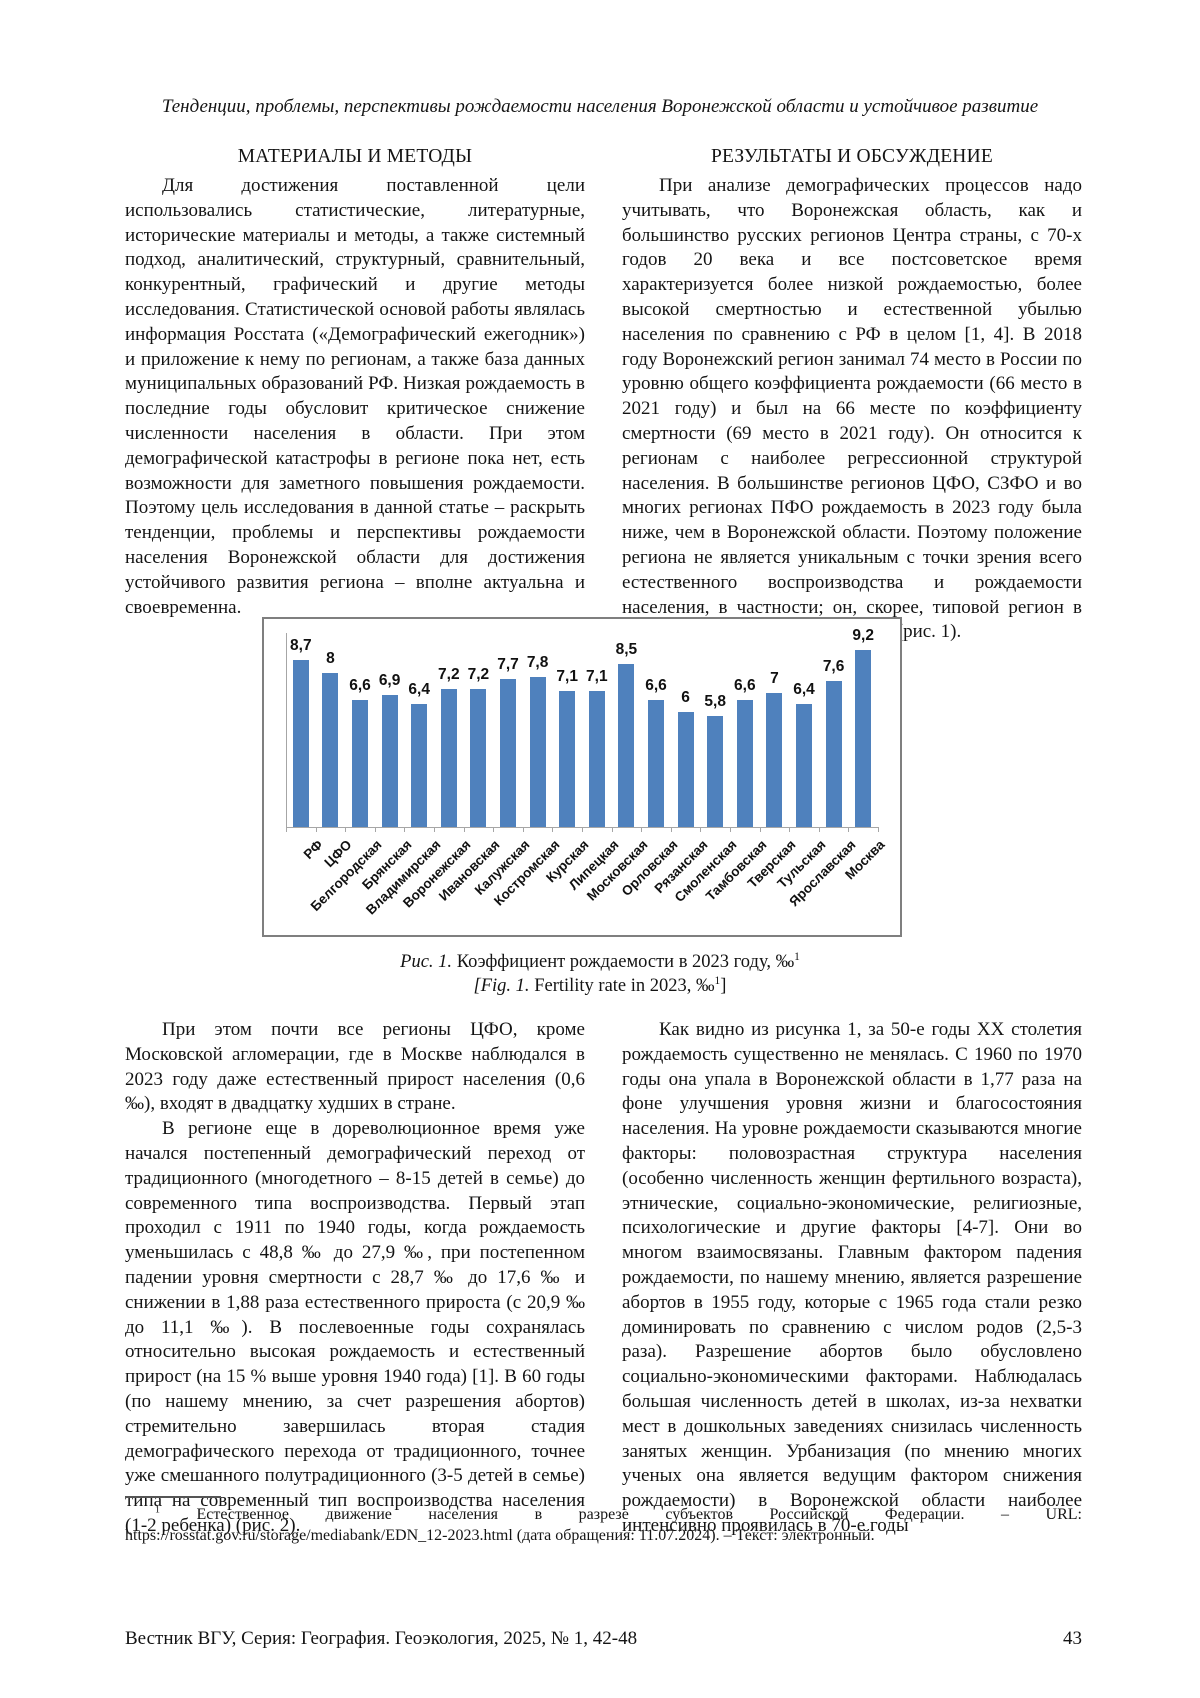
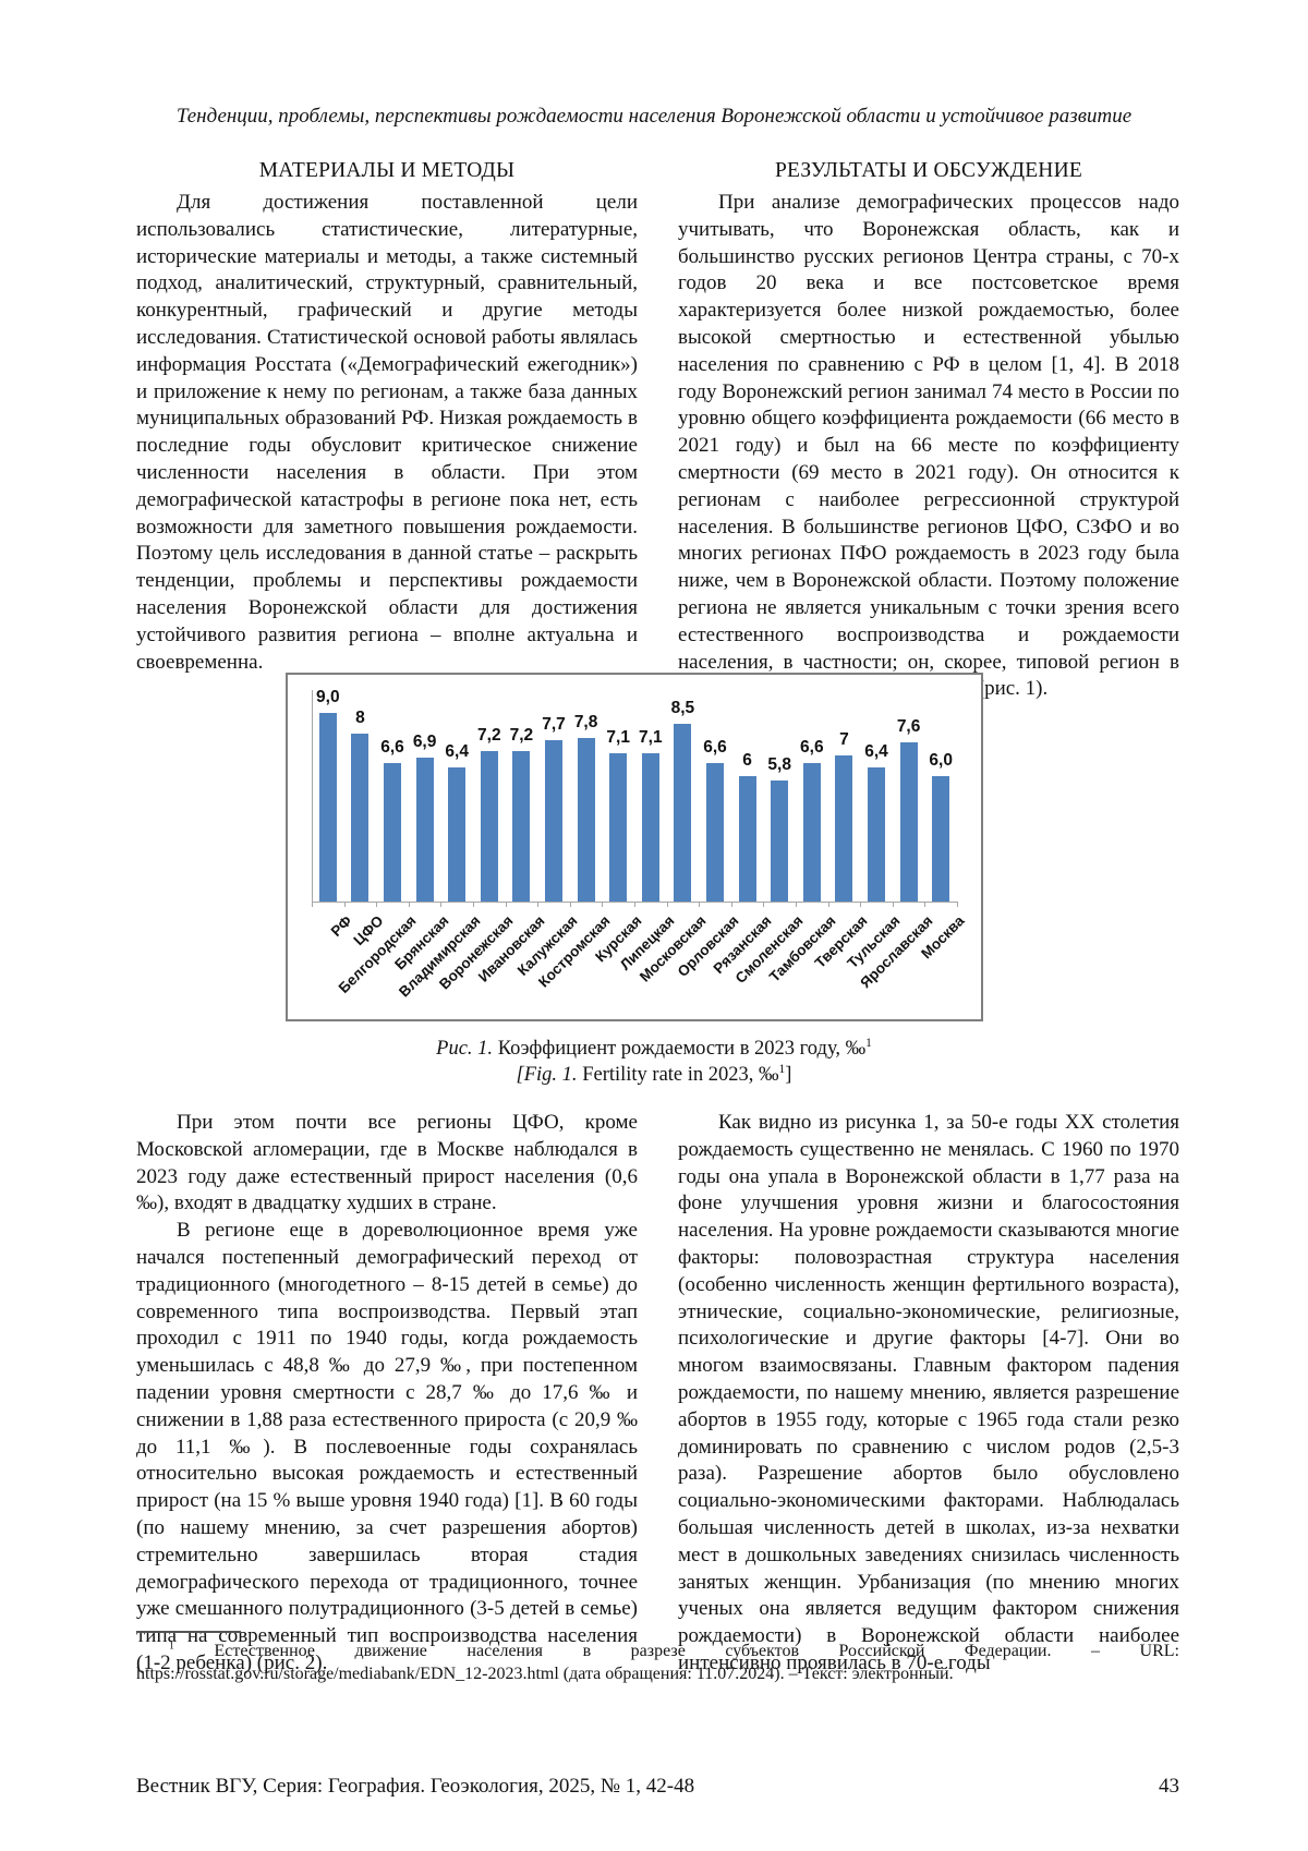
РФ: 8,7 -> 9,0
Москва: 9,2 -> 6,0
